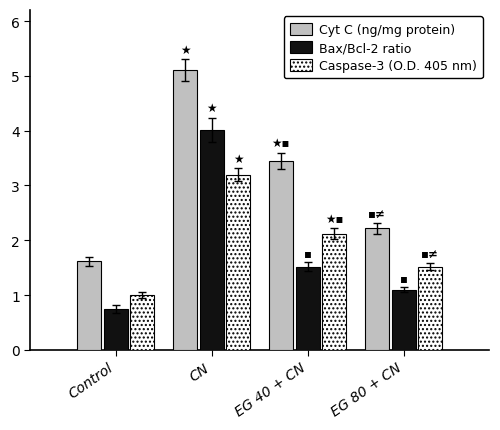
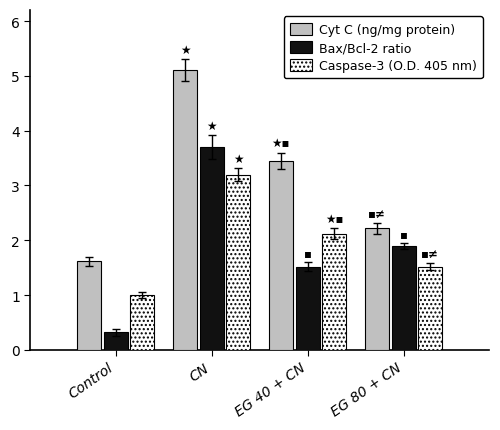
Bax/Bcl-2 ratio/Control: 0.75 -> 0.32
Bax/Bcl-2 ratio/CN: 4.02 -> 3.70
Bax/Bcl-2 ratio/EG 80 + CN: 1.10 -> 1.90
